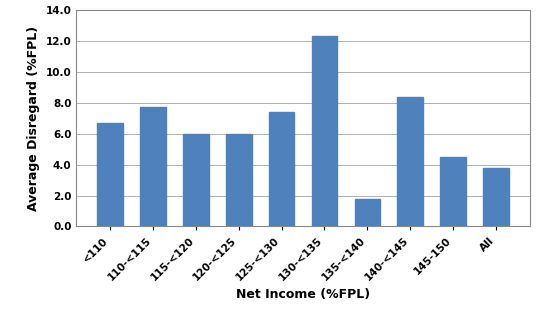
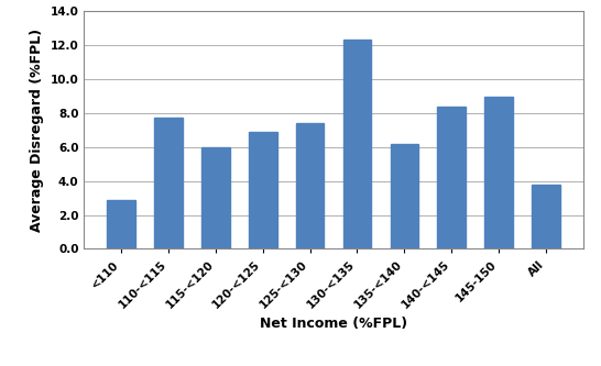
<110: 6.7 -> 2.9
120-<125: 6.0 -> 6.9
135-<140: 1.8 -> 6.2
145-150: 4.5 -> 8.9
